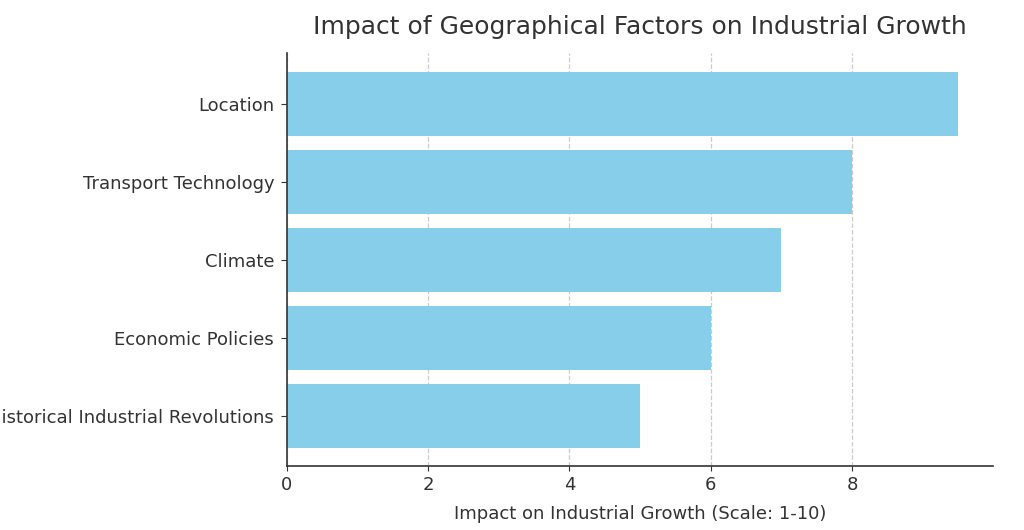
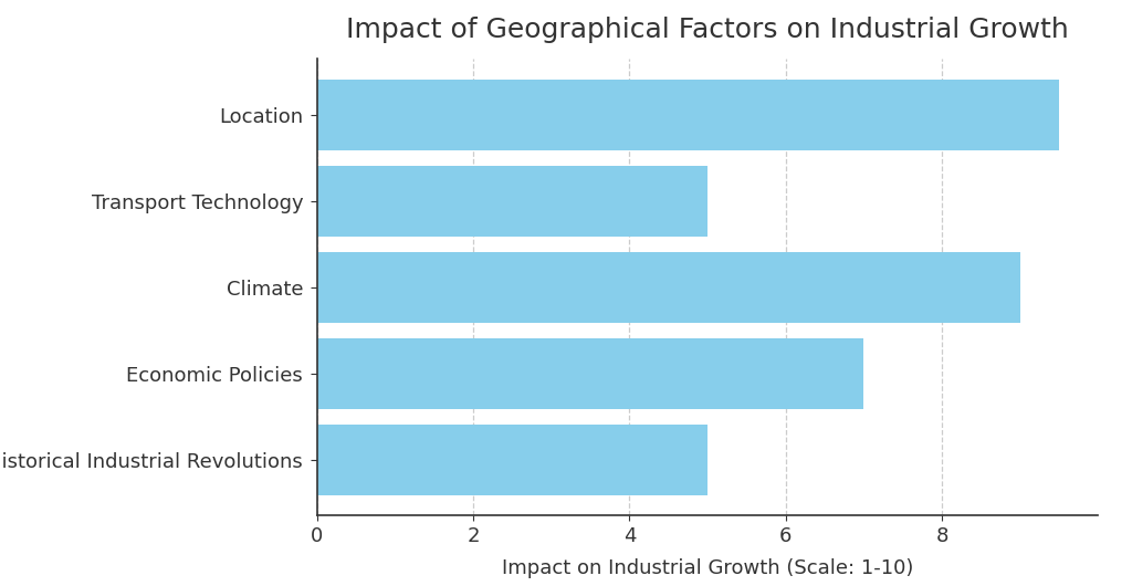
Transport Technology: 8.0 -> 5.0
Climate: 7.0 -> 9.0
Economic Policies: 6.0 -> 7.0
